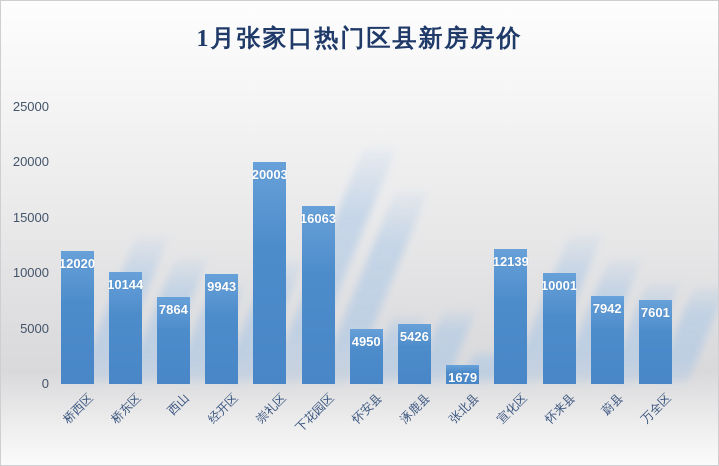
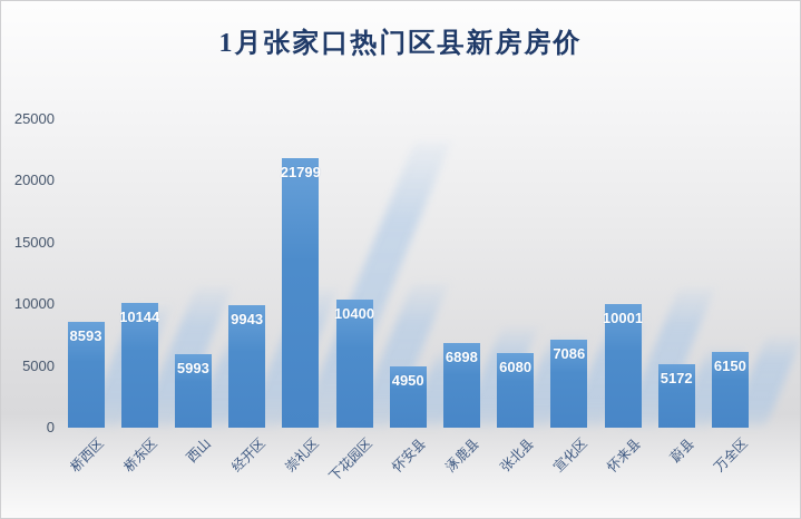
桥西区: 12020 -> 8593
西山: 7864 -> 5993
崇礼区: 20003 -> 21799
下花园区: 16063 -> 10400
涿鹿县: 5426 -> 6898
张北县: 1679 -> 6080
宣化区: 12139 -> 7086
蔚县: 7942 -> 5172
万全区: 7601 -> 6150
